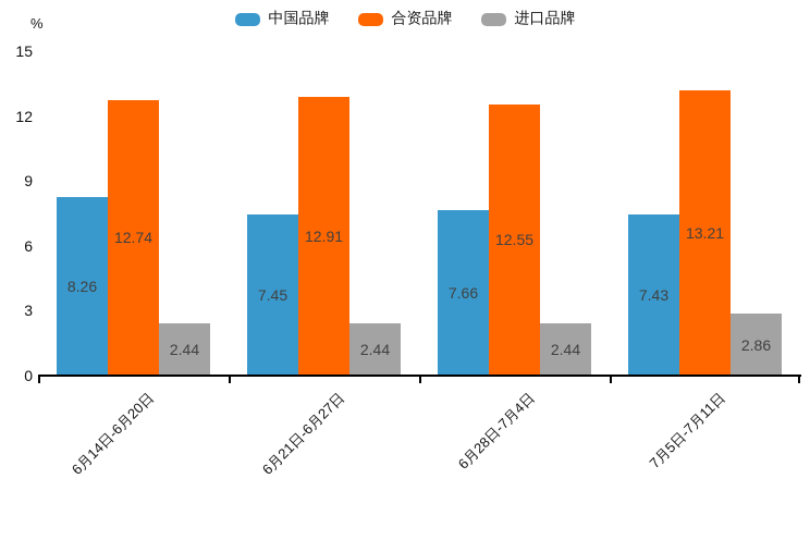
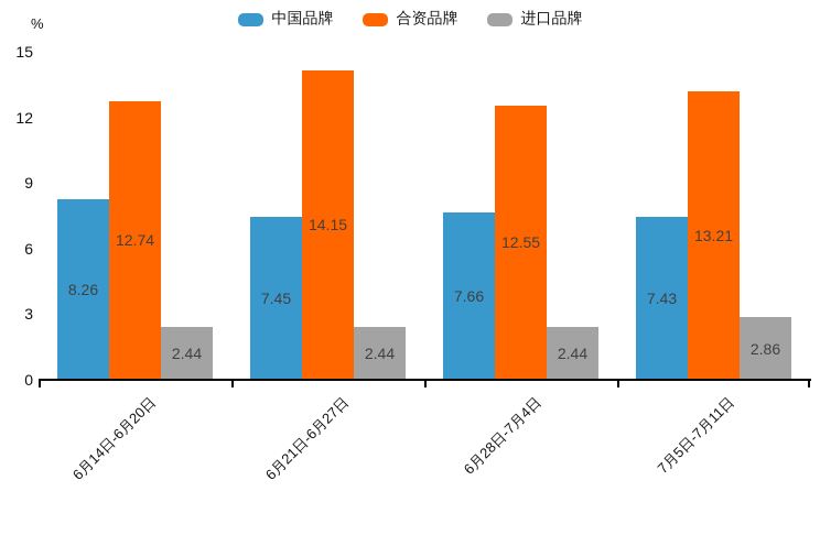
合资品牌/6月21日-6月27日: 12.91 -> 14.15
